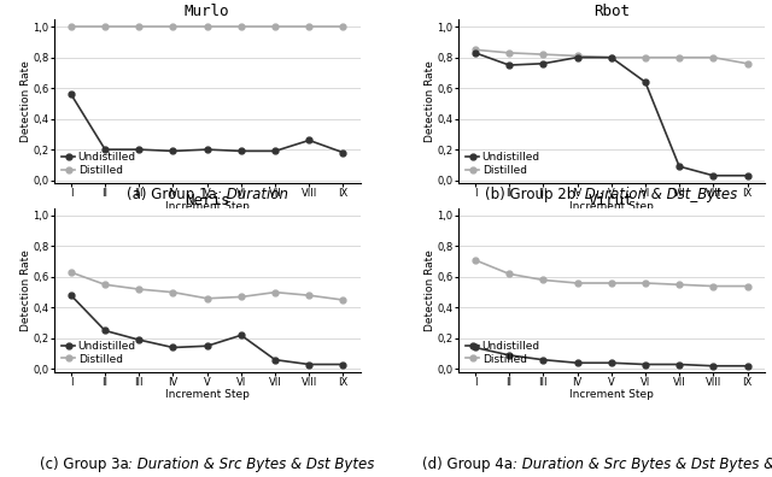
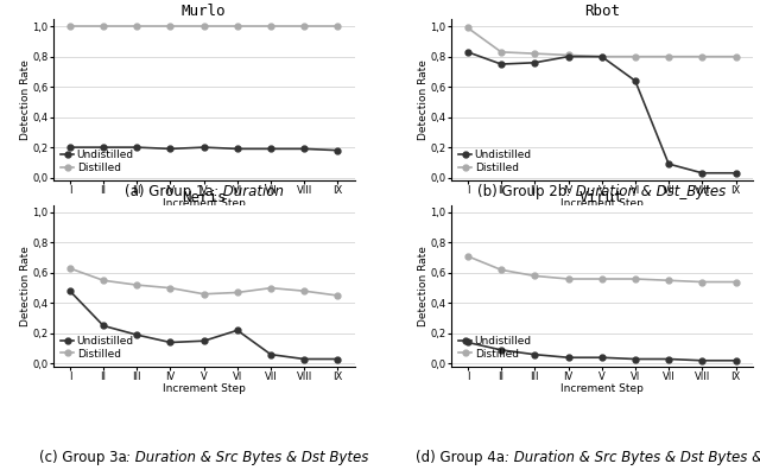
Murlo/Undistilled/I: 0,56 -> 0,20
Murlo/Undistilled/VIII: 0,26 -> 0,19
Rbot/Distilled/I: 0,85 -> 0,99
Rbot/Distilled/IX: 0,76 -> 0,80
